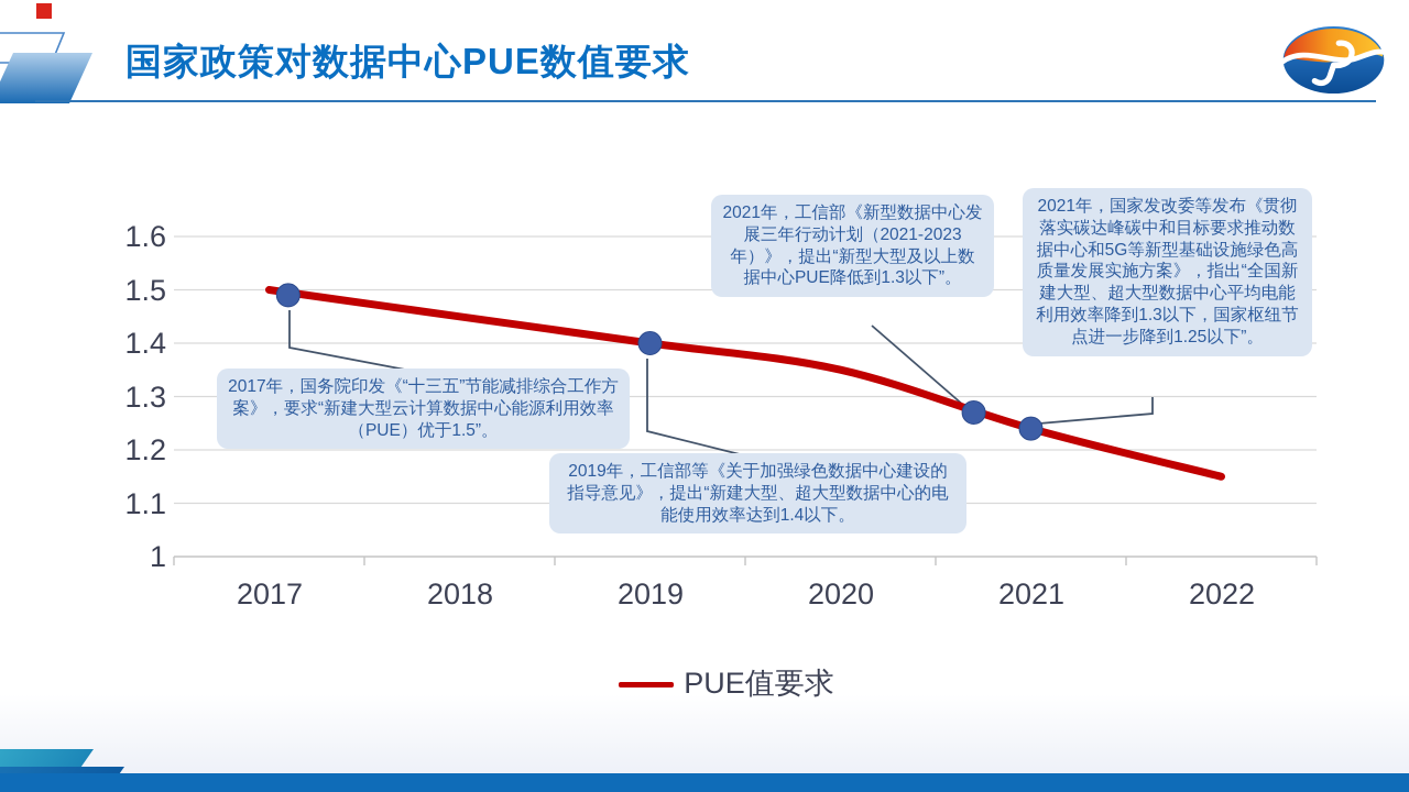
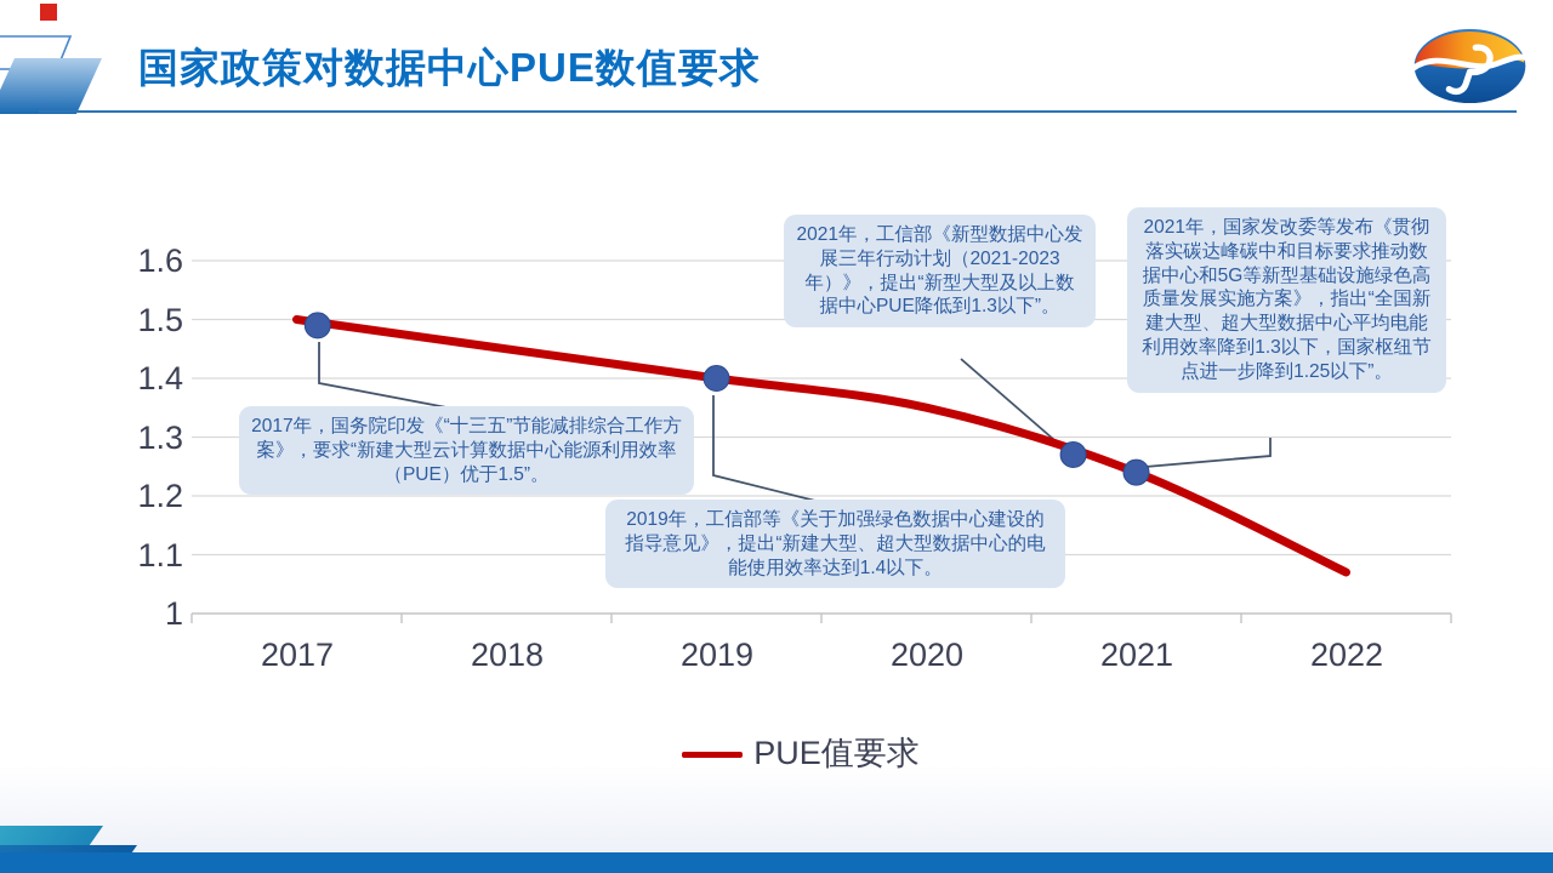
2022: 1.15 -> 1.07
